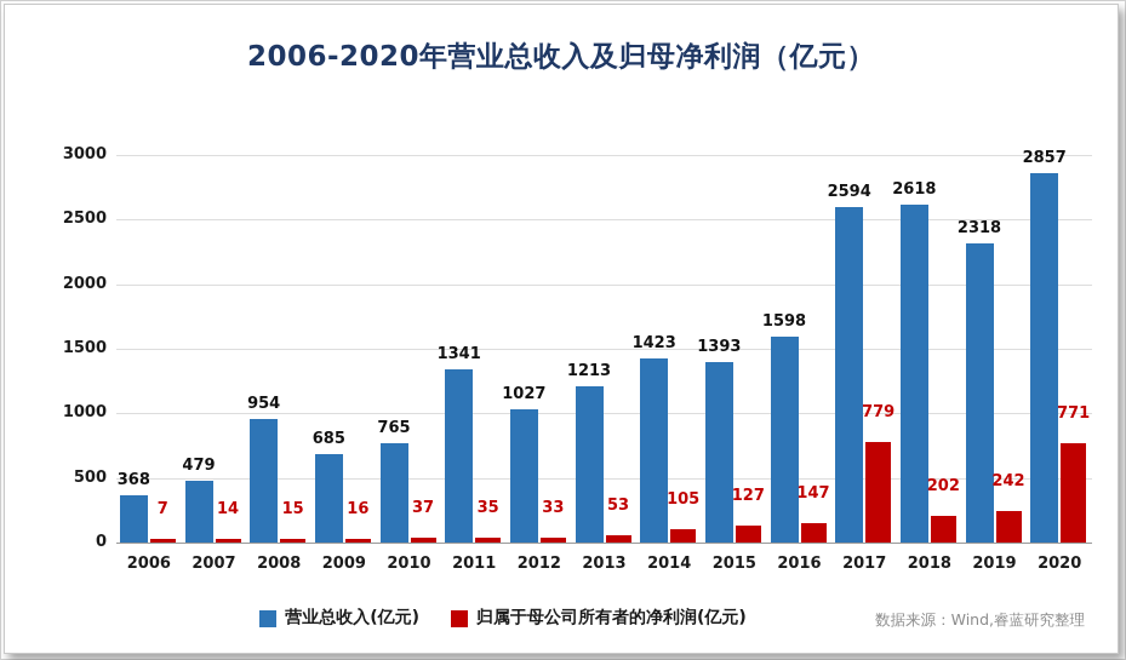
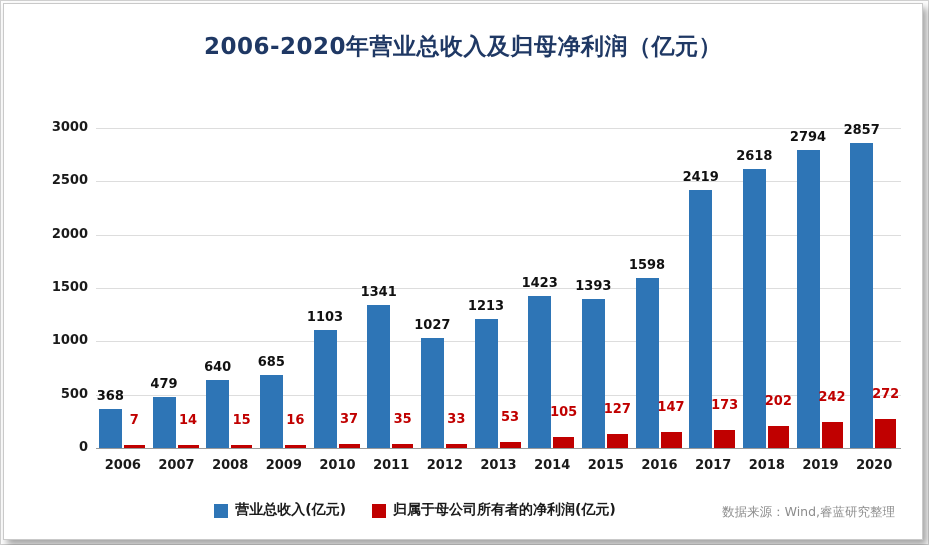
营业总收入(亿元)/2008: 954 -> 640
营业总收入(亿元)/2010: 765 -> 1103
营业总收入(亿元)/2017: 2594 -> 2419
归属于母公司所有者的净利润(亿元)/2017: 779 -> 173
营业总收入(亿元)/2019: 2318 -> 2794
归属于母公司所有者的净利润(亿元)/2020: 771 -> 272
